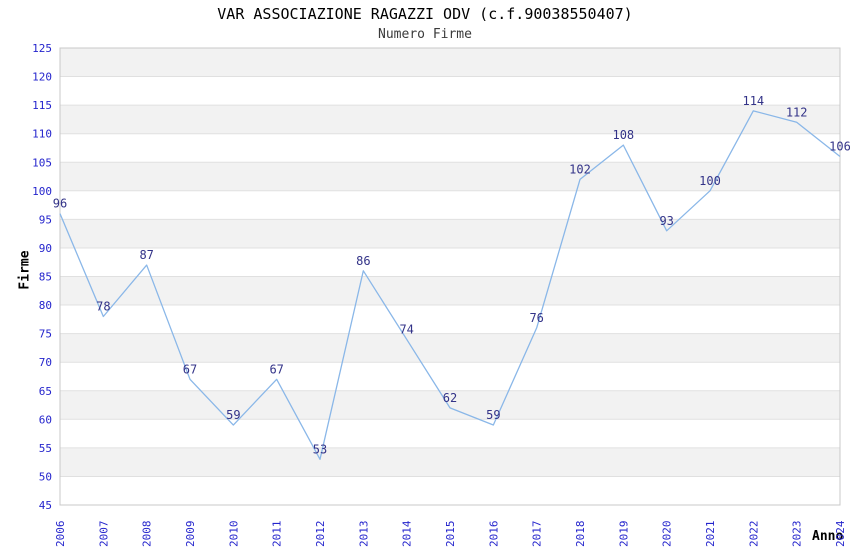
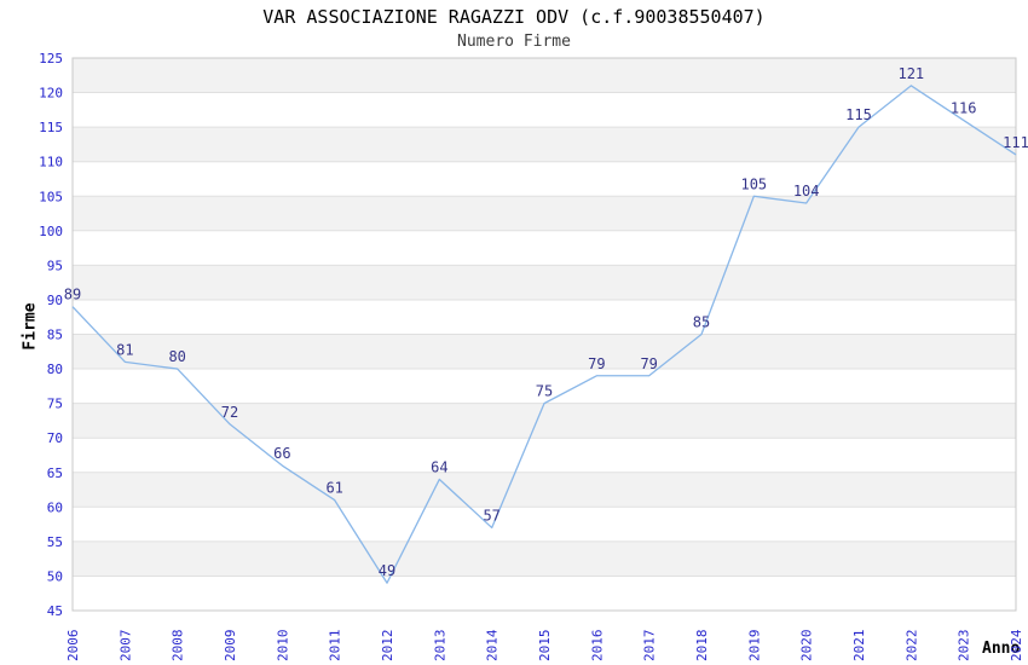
2006: 96 -> 89
2007: 78 -> 81
2008: 87 -> 80
2009: 67 -> 72
2010: 59 -> 66
2011: 67 -> 61
2012: 53 -> 49
2013: 86 -> 64
2014: 74 -> 57
2015: 62 -> 75
2016: 59 -> 79
2017: 76 -> 79
2018: 102 -> 85
2019: 108 -> 105
2020: 93 -> 104
2021: 100 -> 115
2022: 114 -> 121
2023: 112 -> 116
2024: 106 -> 111
